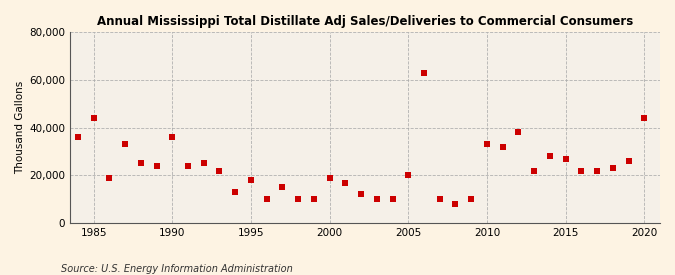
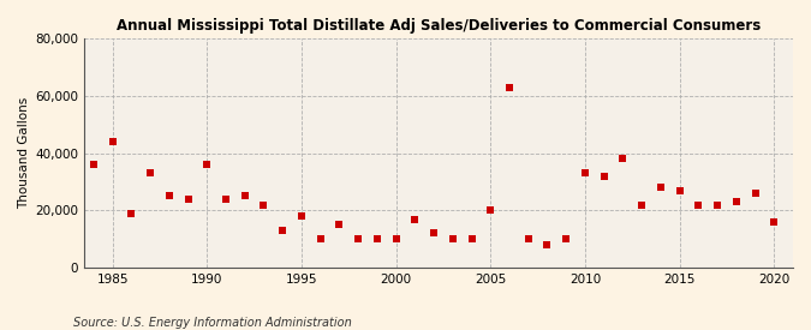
2000: 19,000 -> 10,000
2020: 44,000 -> 16,000
